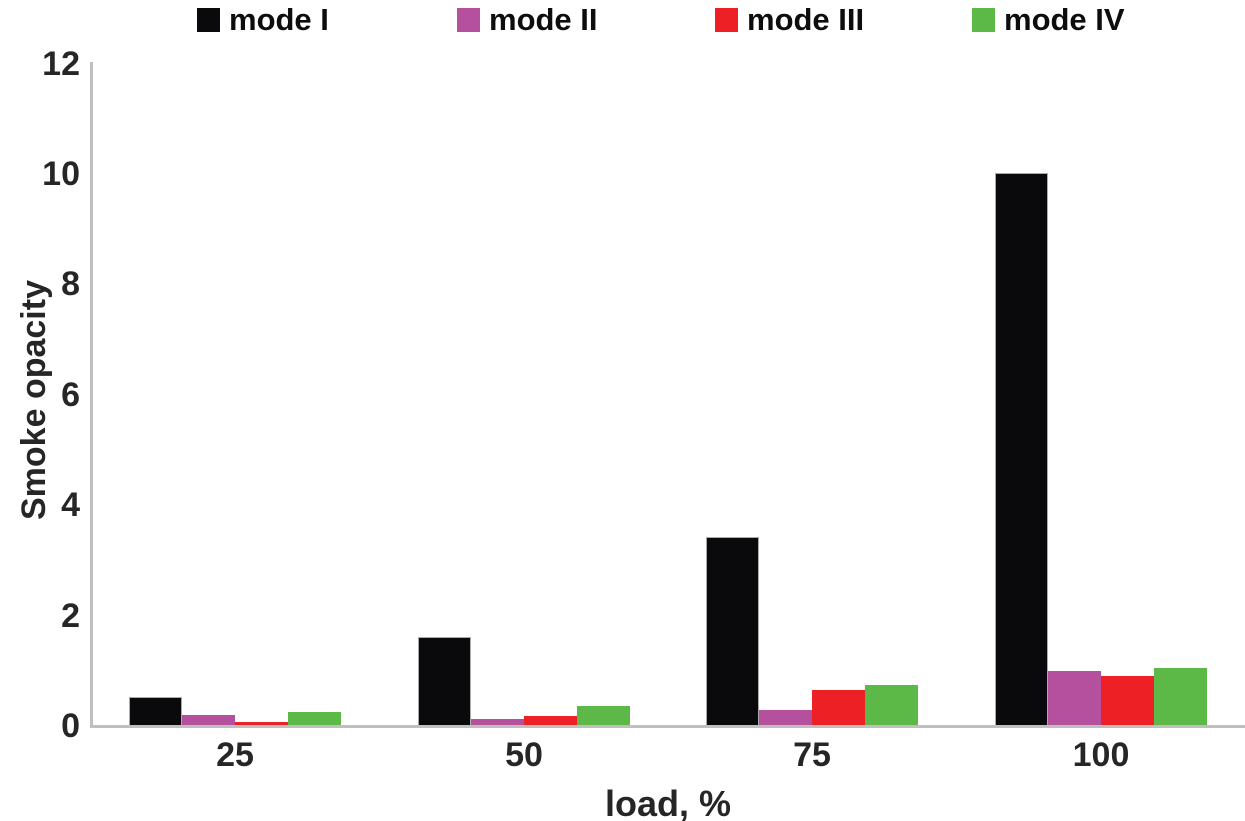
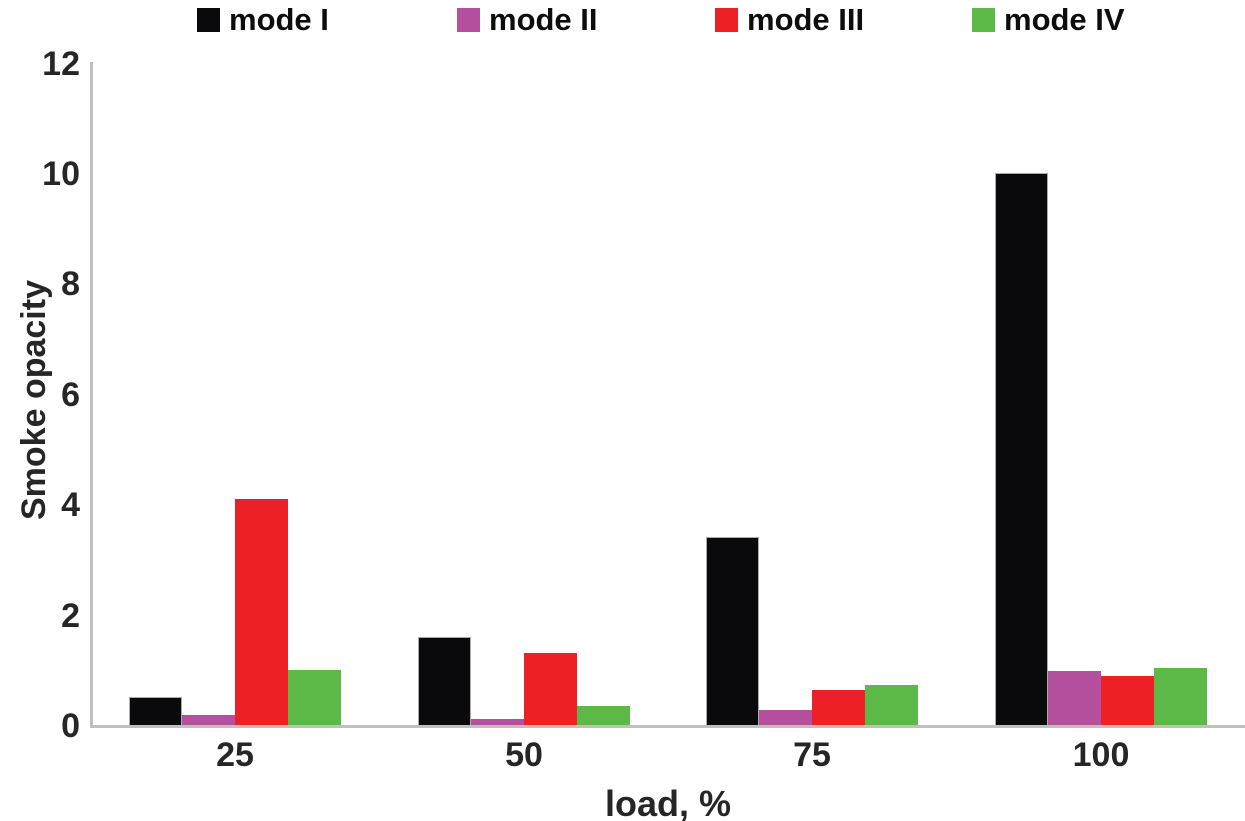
mode III/25: 0.1 -> 4.1
mode IV/25: 0.2 -> 1.0
mode III/50: 0.2 -> 1.3
